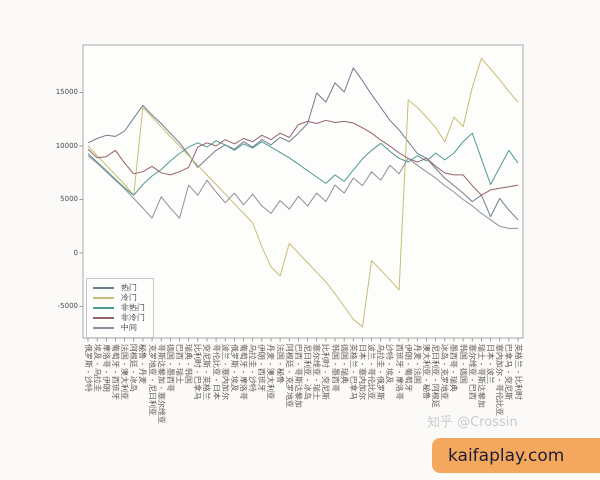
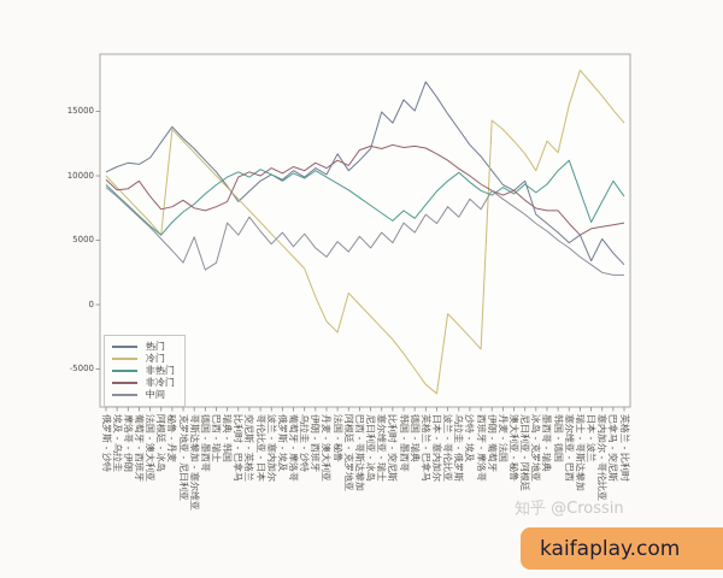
中间/德国 - 墨西哥: 4200 -> 2700
热门/法国 - 秘鲁: 10800 -> 11700
热门/尼日利亚 - 阿根廷: 7900 -> 9600
